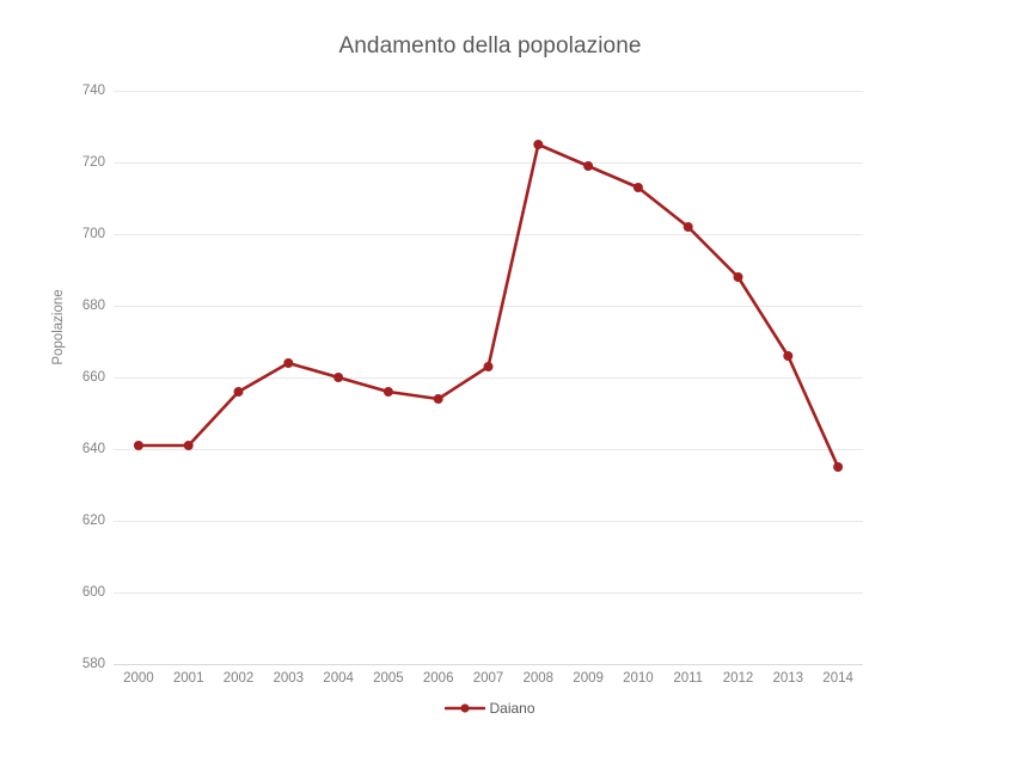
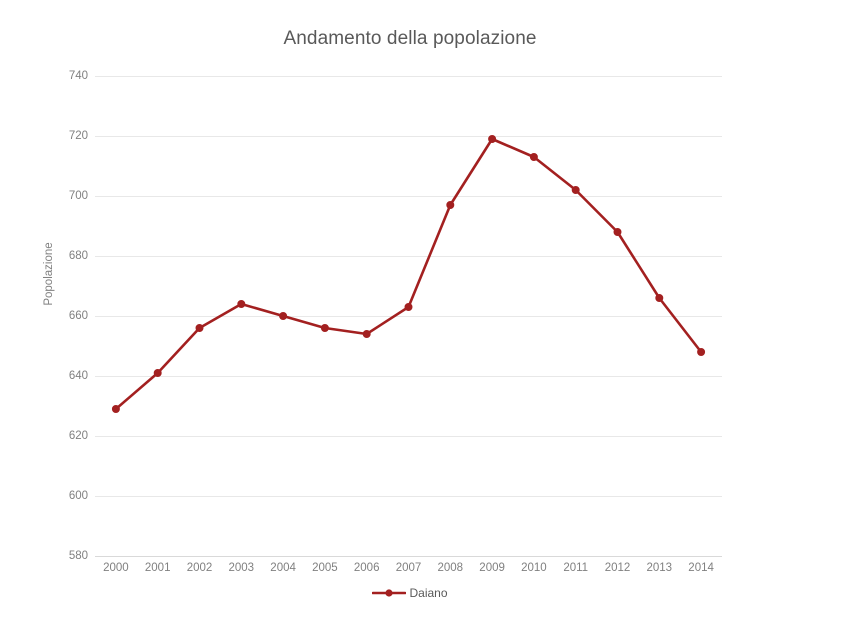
2000: 641 -> 629
2008: 725 -> 697
2014: 635 -> 648
